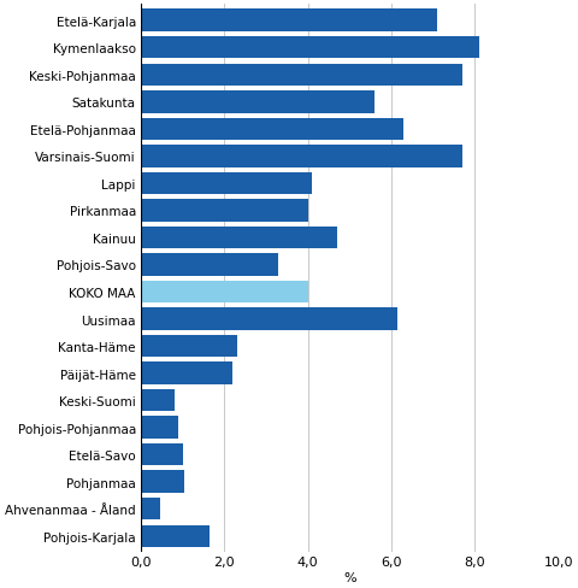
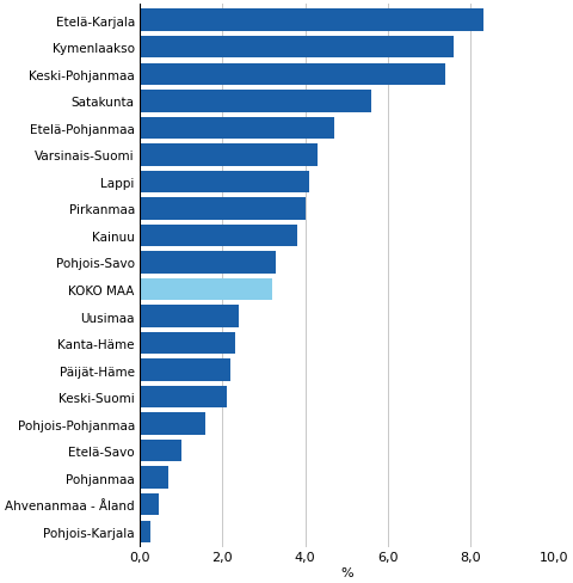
Etelä-Karjala: 7,10 -> 8,30
Kymenlaakso: 8,10 -> 7,60
Keski-Pohjanmaa: 7,70 -> 7,40
Etelä-Pohjanmaa: 6,30 -> 4,70
Varsinais-Suomi: 7,70 -> 4,30
Kainuu: 4,70 -> 3,80
KOKO MAA: 4,00 -> 3,20
Uusimaa: 6,15 -> 2,40
Keski-Suomi: 0,80 -> 2,10
Pohjois-Pohjanmaa: 0,90 -> 1,60
Pohjanmaa: 1,05 -> 0,70
Pohjois-Karjala: 1,65 -> 0,25
